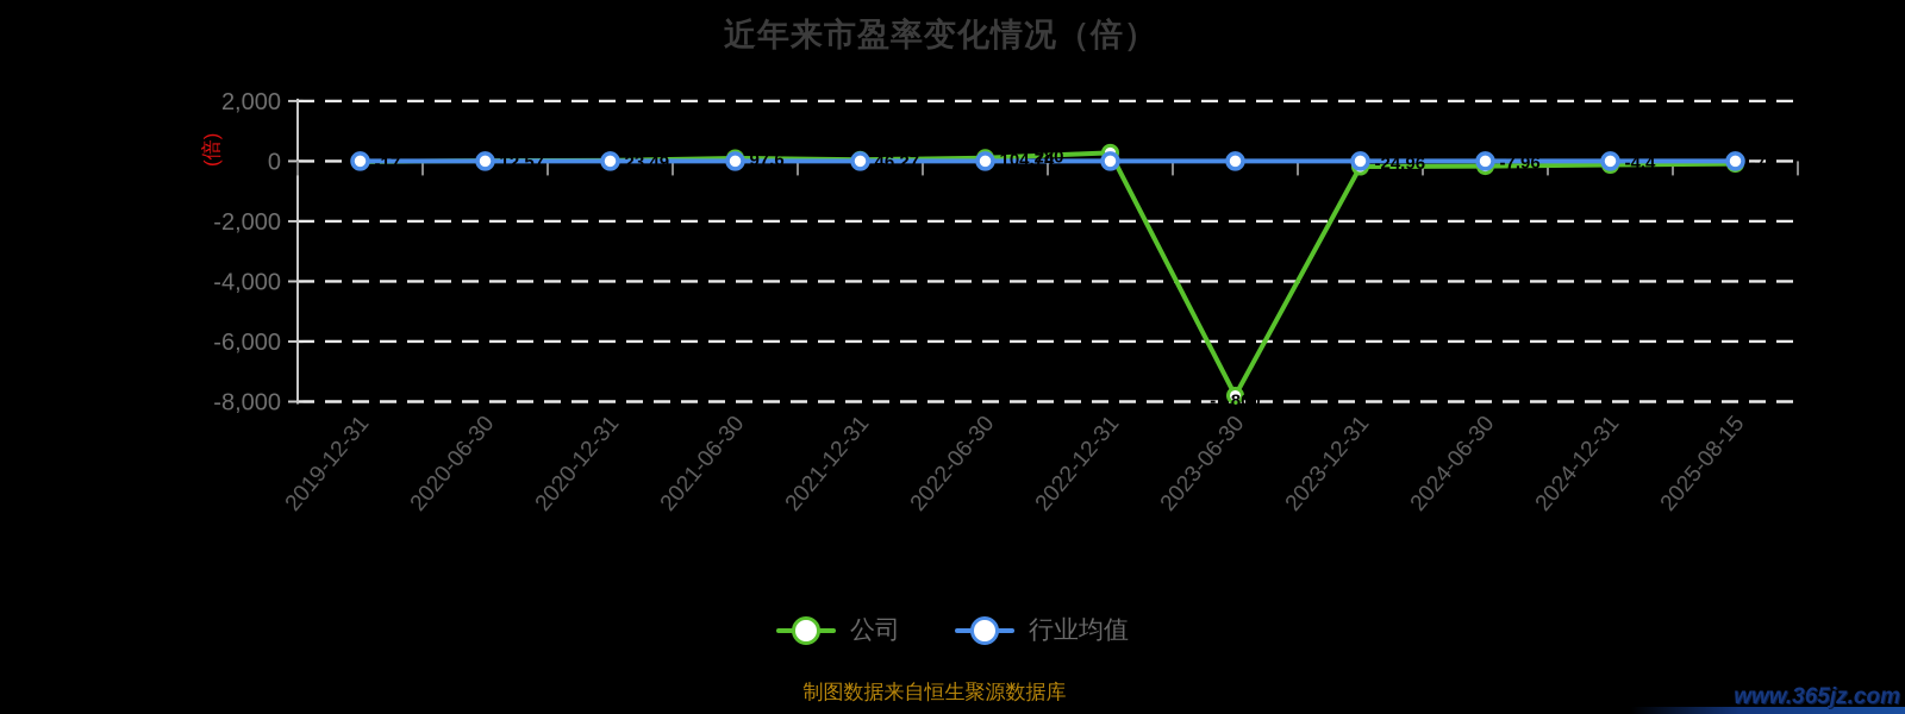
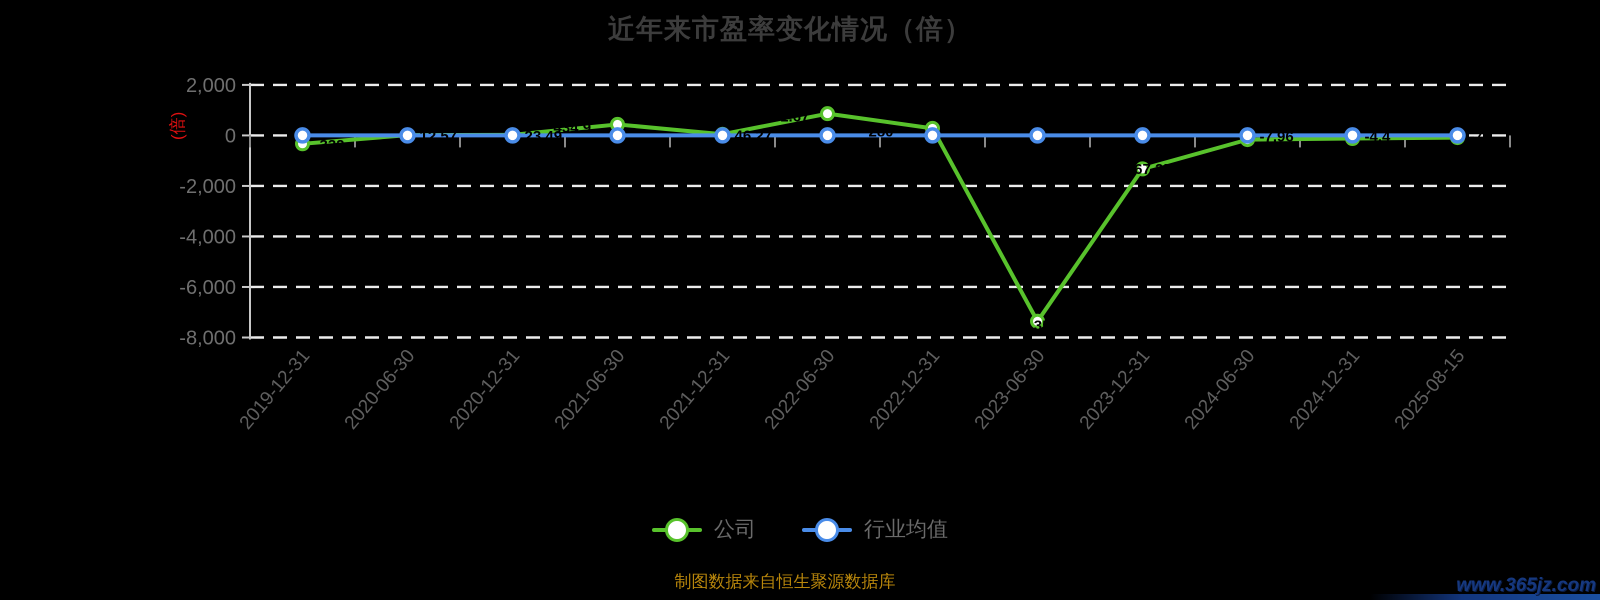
公司/2019-12-31: -17 -> -332
公司/2021-06-30: 97.6 -> 434.9
公司/2022-06-30: 104.74 -> 861.67
公司/2023-06-30: -7,800 -> -7,359
公司/2023-12-31: -24.96 -> -1167.25
